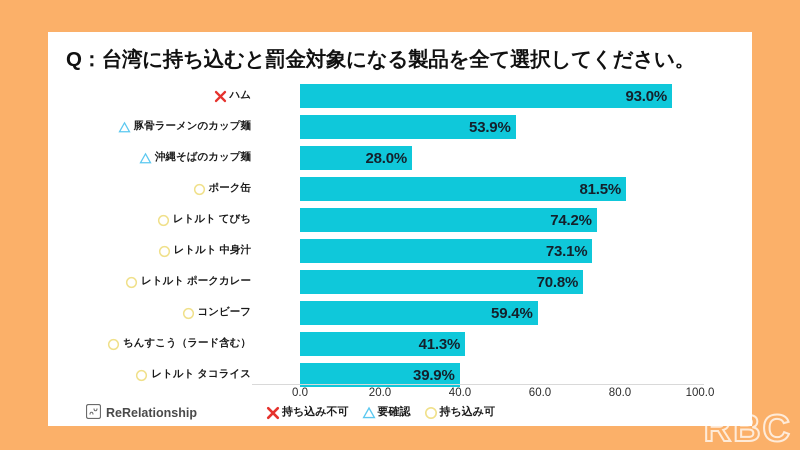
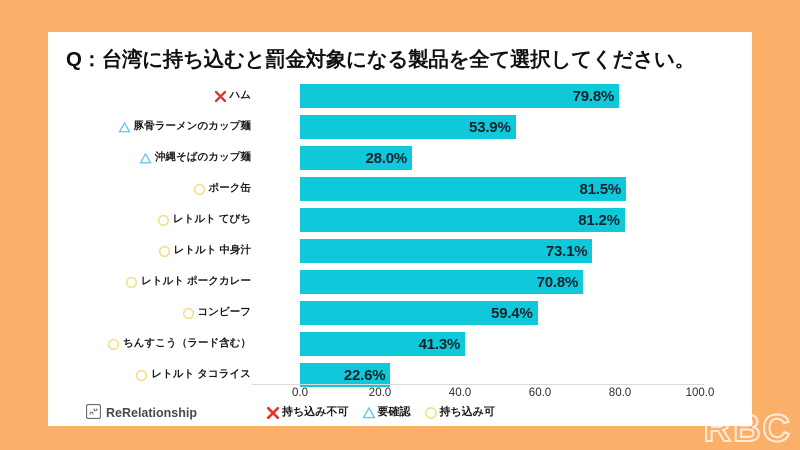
ハム: 93.0% -> 79.8%
レトルト てびち: 74.2% -> 81.2%
レトルト タコライス: 39.9% -> 22.6%
